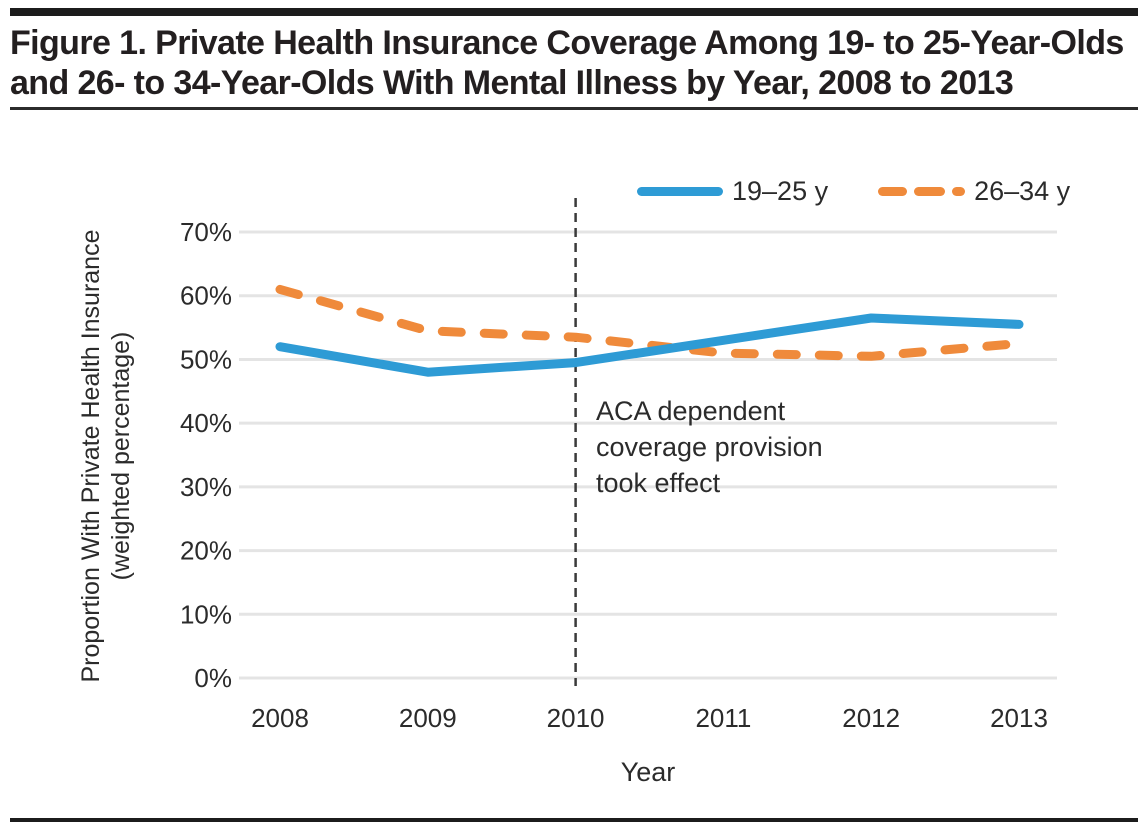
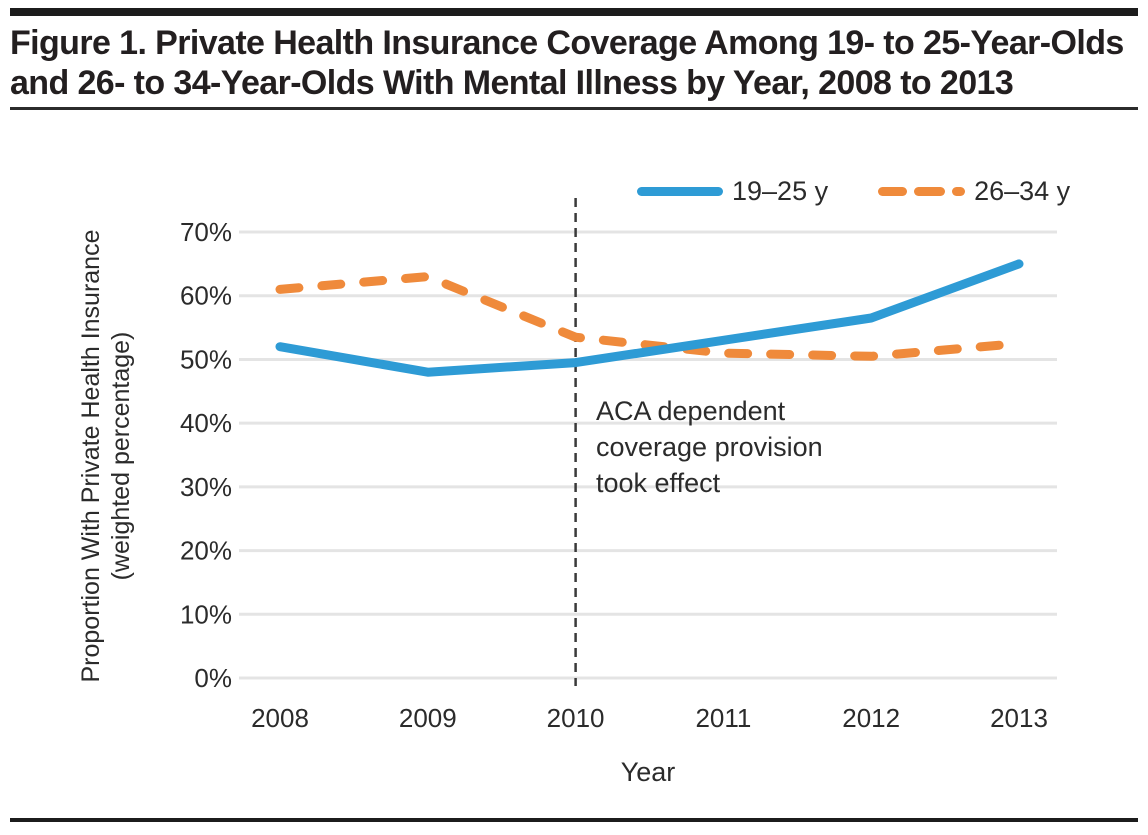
26–34 y/2009: 54% -> 63%
19–25 y/2013: 56% -> 65%
